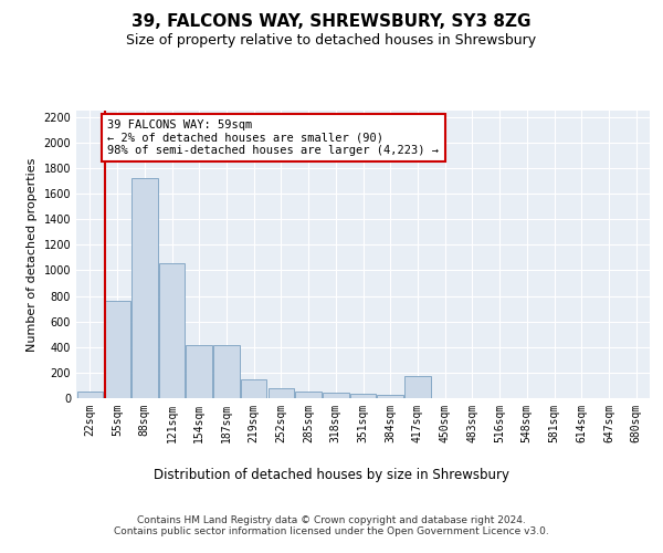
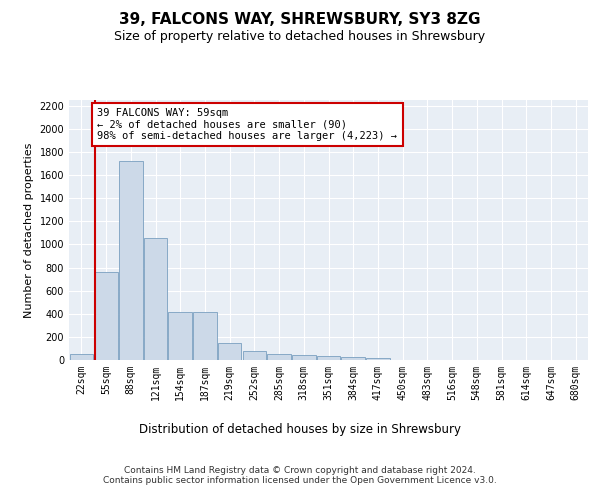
417sqm: 170 -> 20
